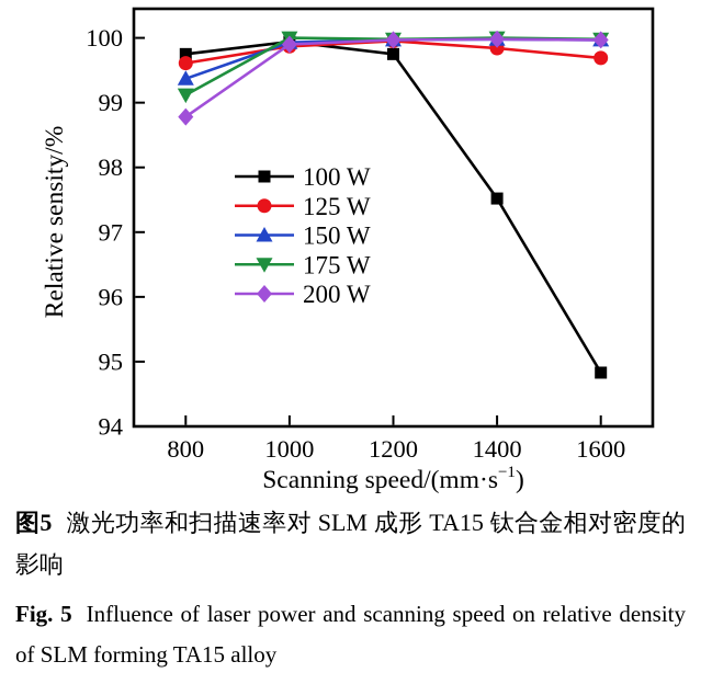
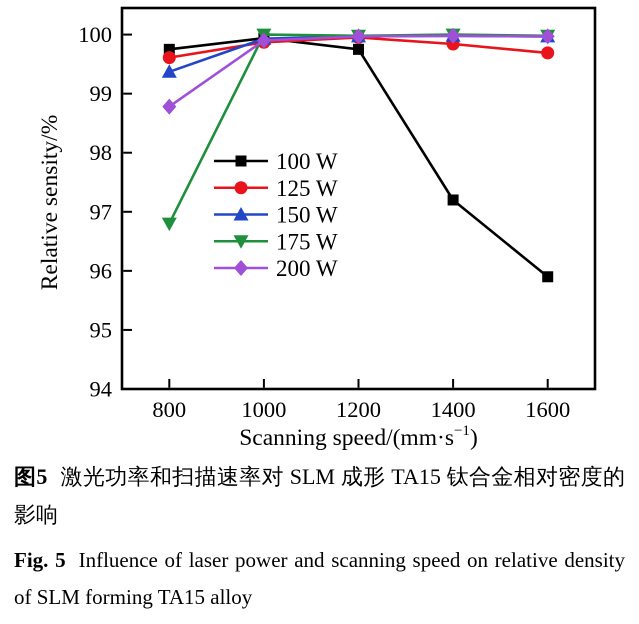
175 W/800: 99.1 -> 96.8
100 W/1400: 97.5 -> 97.2
100 W/1600: 94.8 -> 95.9
